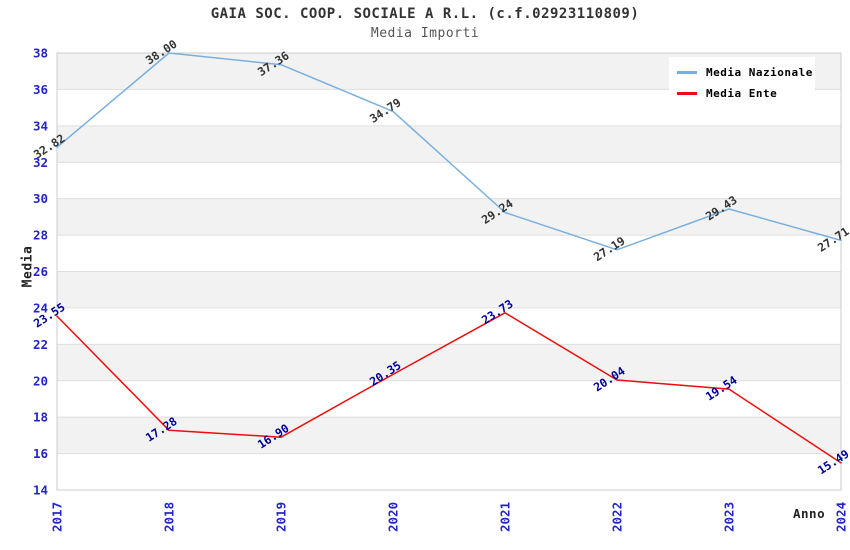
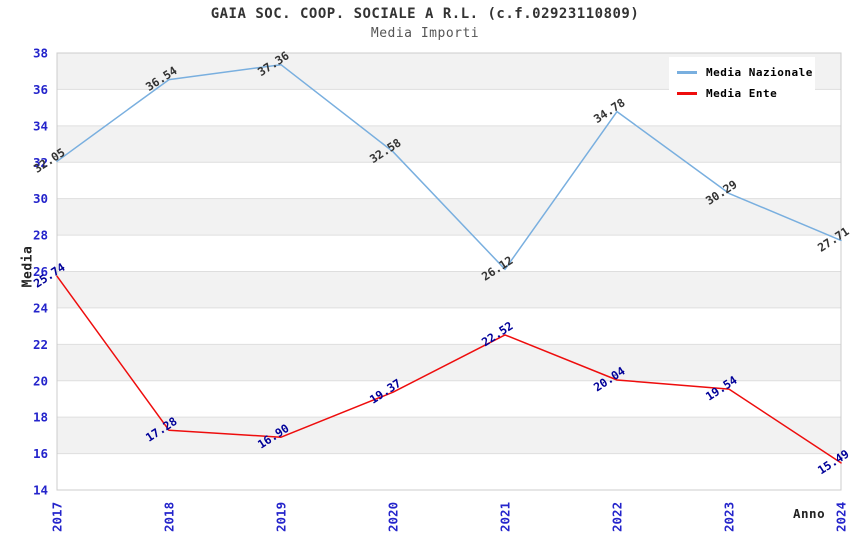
Media Nazionale/2017: 32.82 -> 32.05
Media Ente/2017: 23.55 -> 25.74
Media Nazionale/2018: 38.00 -> 36.54
Media Nazionale/2020: 34.79 -> 32.58
Media Ente/2020: 20.35 -> 19.37
Media Nazionale/2021: 29.24 -> 26.12
Media Ente/2021: 23.73 -> 22.52
Media Nazionale/2022: 27.19 -> 34.78
Media Nazionale/2023: 29.43 -> 30.29
